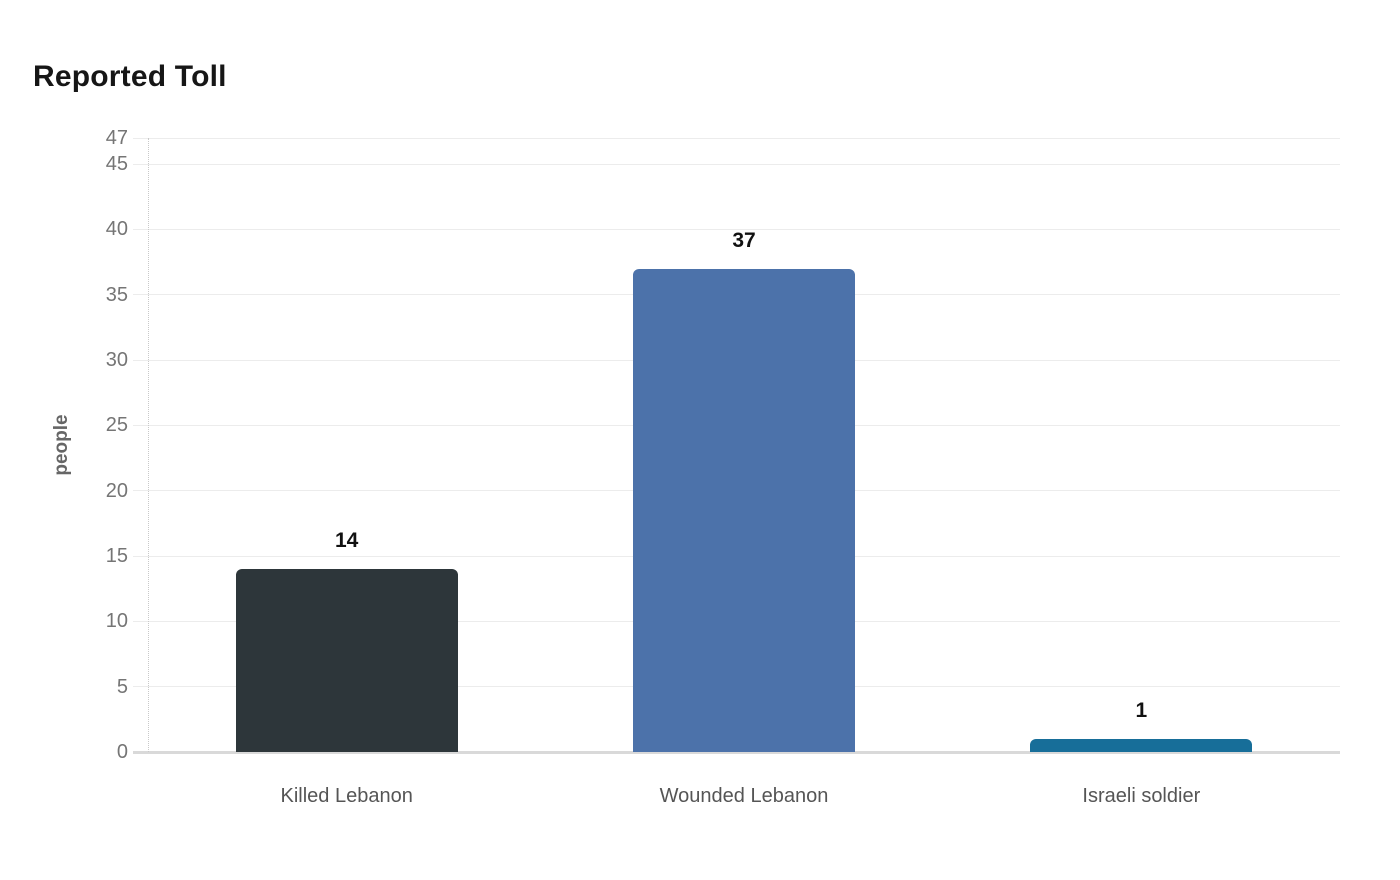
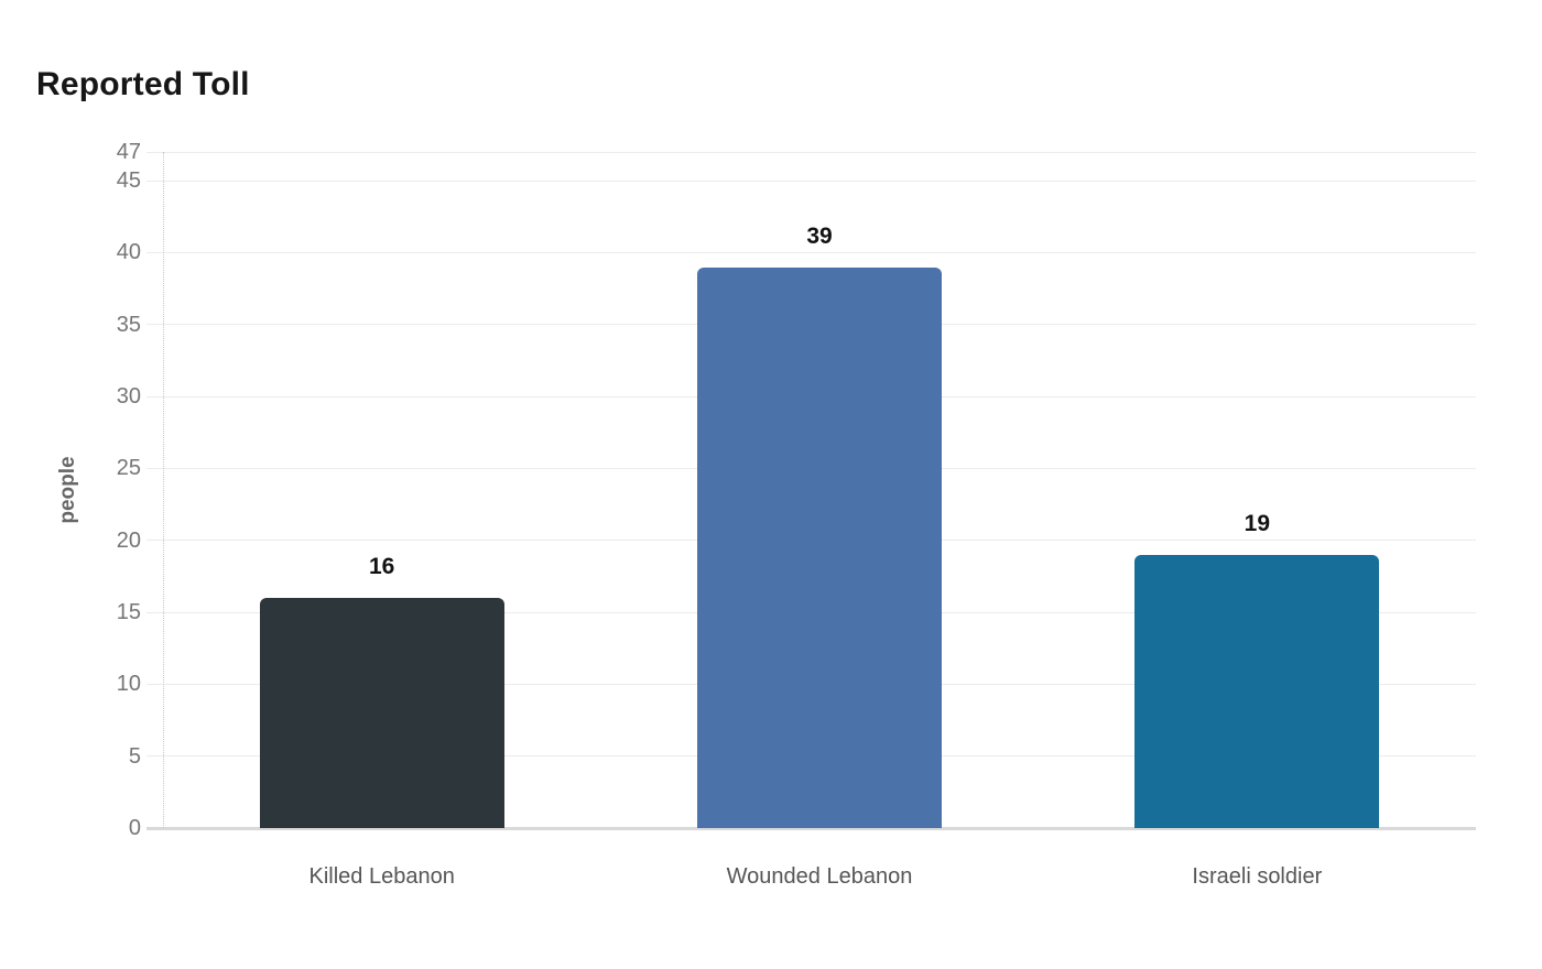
Killed Lebanon: 14 -> 16
Wounded Lebanon: 37 -> 39
Israeli soldier: 1 -> 19
